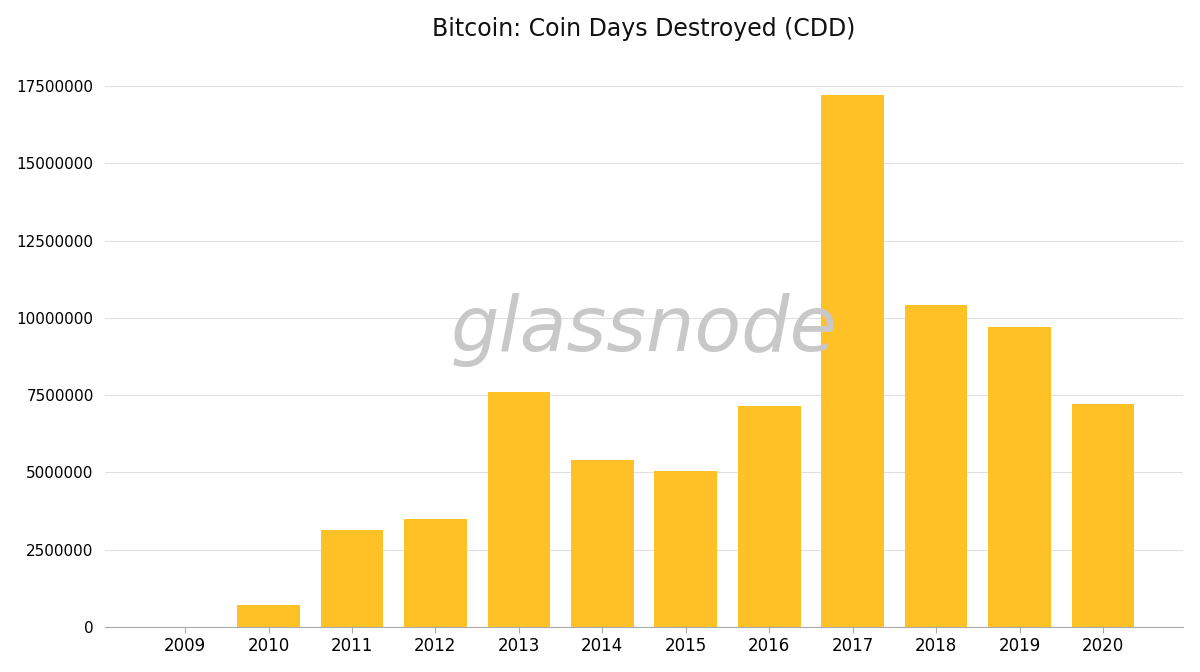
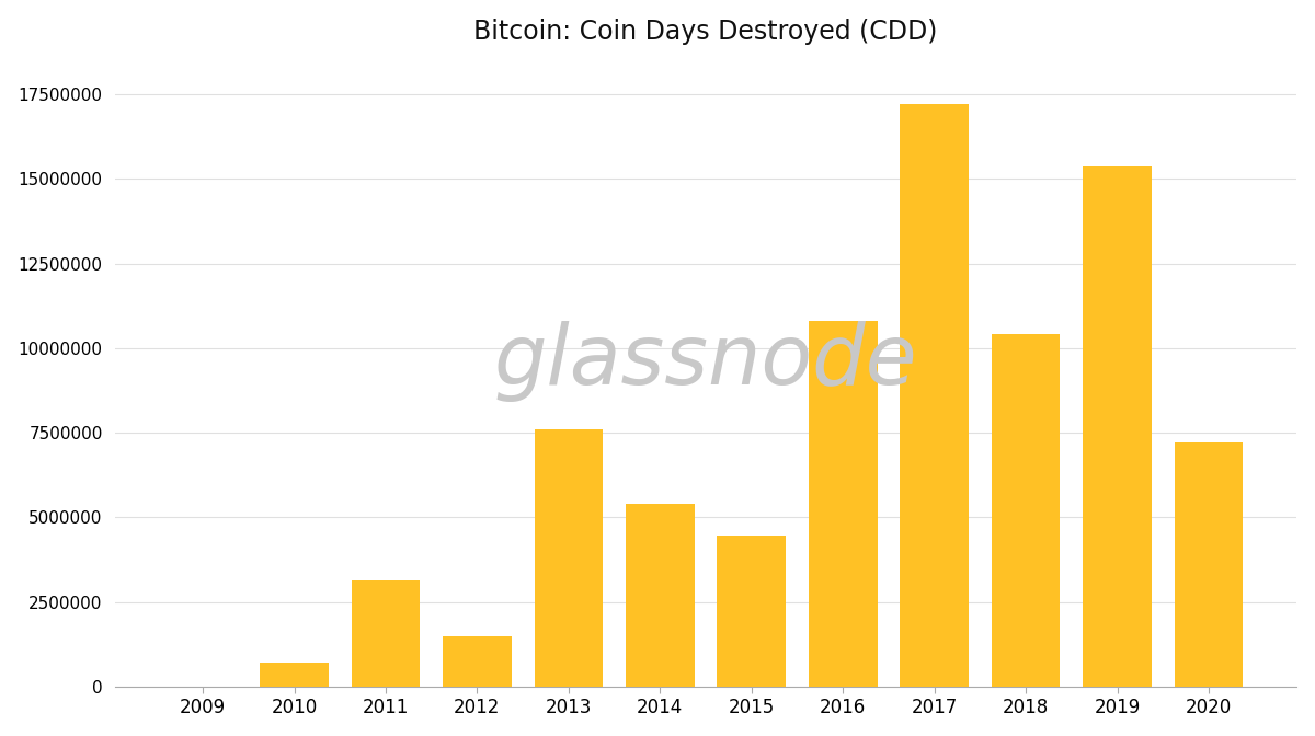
2012: 3500000 -> 1500000
2015: 5050000 -> 4450000
2016: 7150000 -> 10800000
2019: 9700000 -> 15350000
